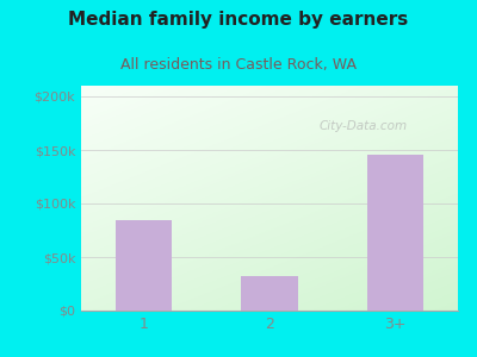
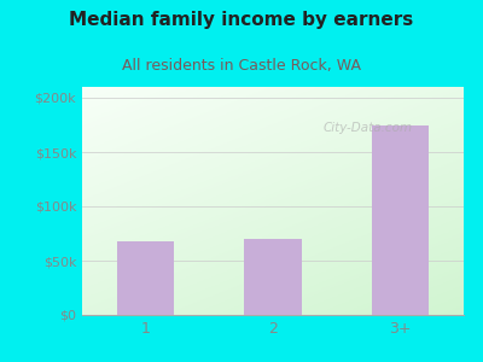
1: $84k -> $68k
2: $32k -> $70k
3+: $146k -> $175k
